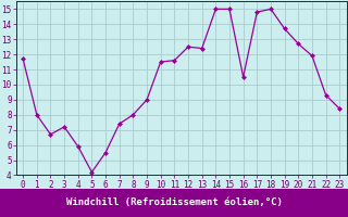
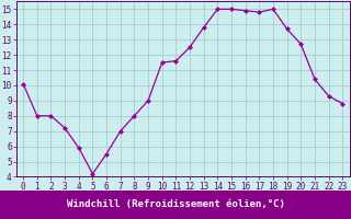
0: 11.7 -> 10.1
2: 6.7 -> 8.0
7: 7.4 -> 7.0
13: 12.4 -> 13.8
16: 10.5 -> 14.9
21: 11.9 -> 10.4
23: 8.4 -> 8.8
